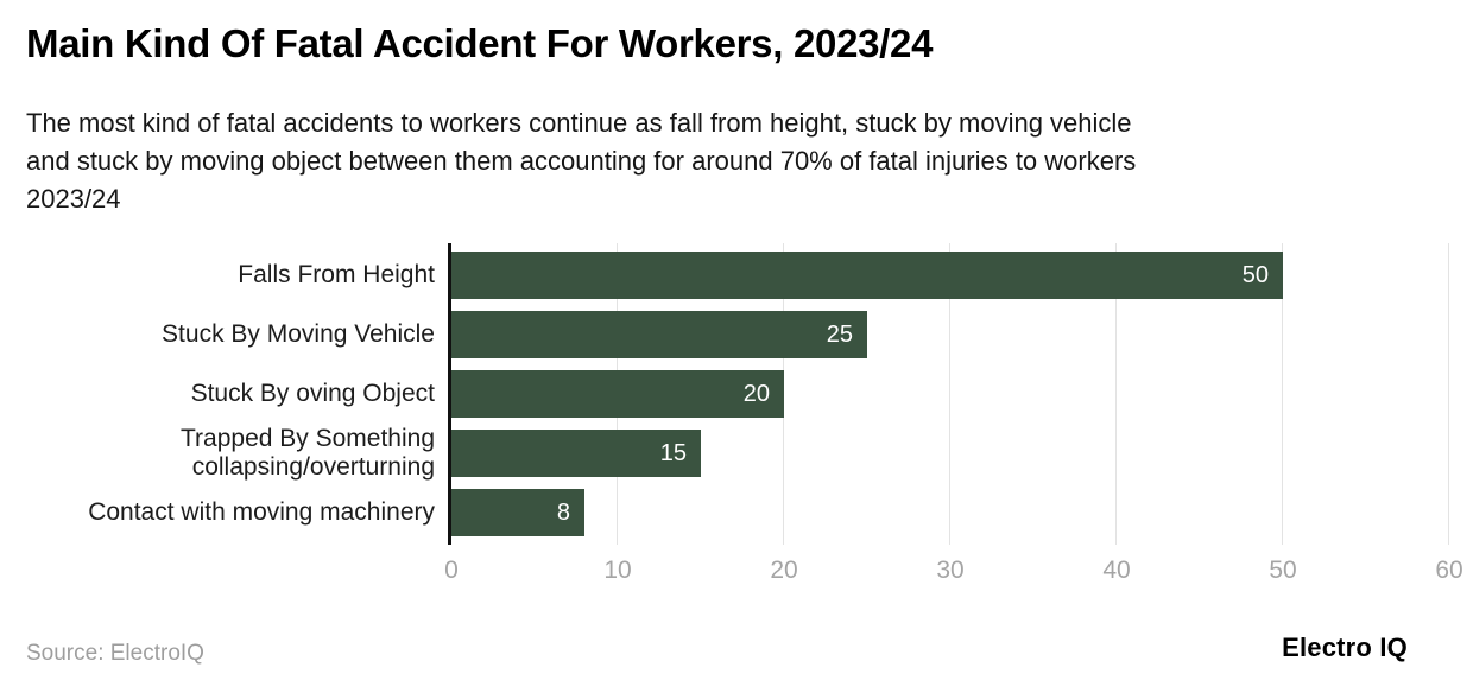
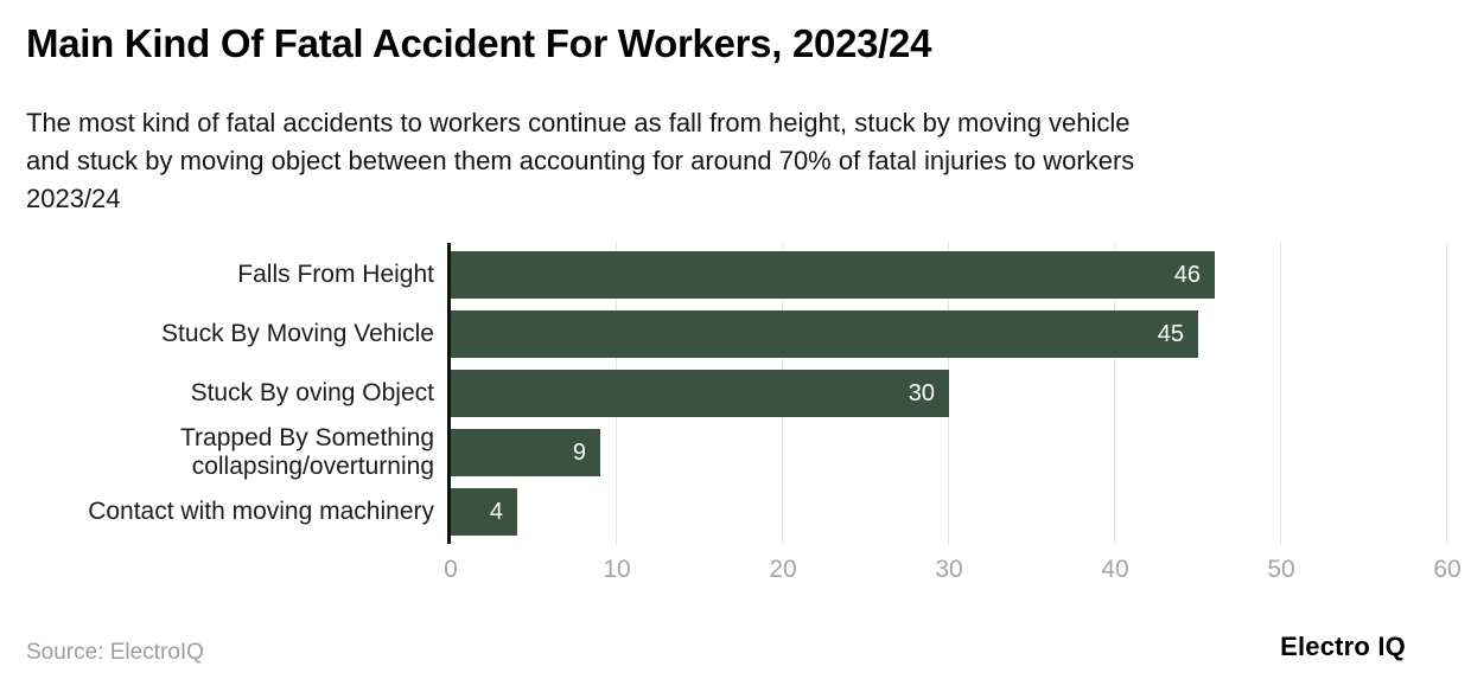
Falls From Height: 50 -> 46
Stuck By Moving Vehicle: 25 -> 45
Stuck By oving Object: 20 -> 30
Trapped By Something collapsing/overturning: 15 -> 9
Contact with moving machinery: 8 -> 4
